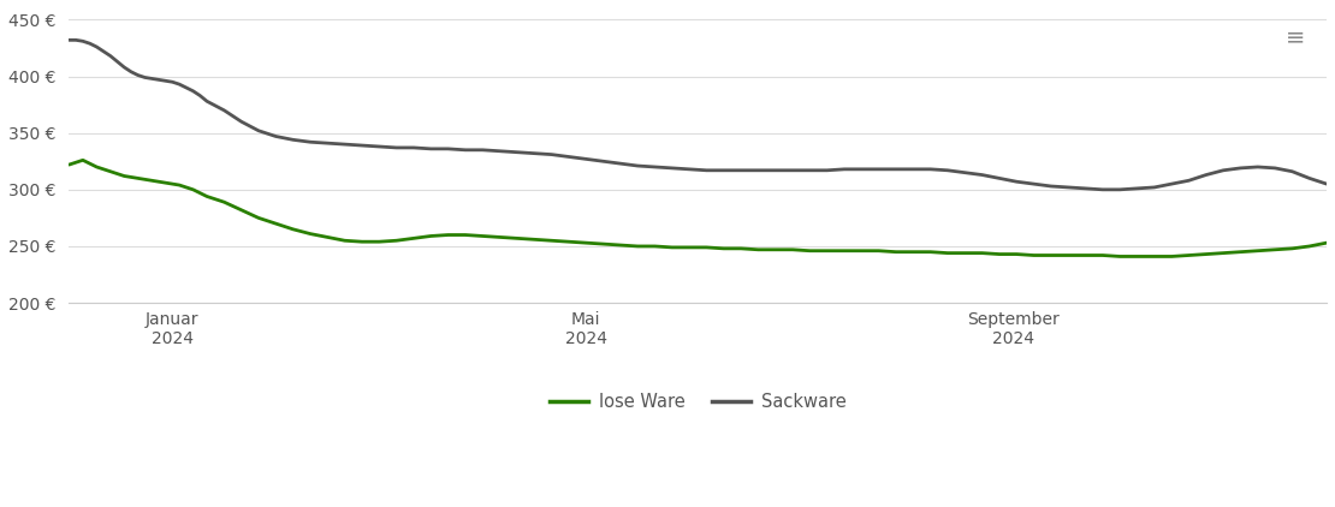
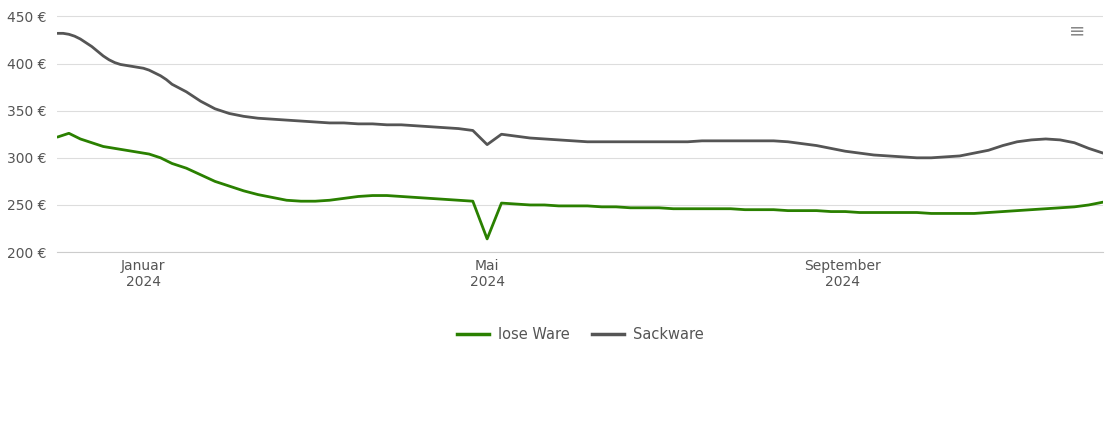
lose Ware/Mai 2024: 253 € -> 214 €
Sackware/Mai 2024: 327 € -> 314 €
